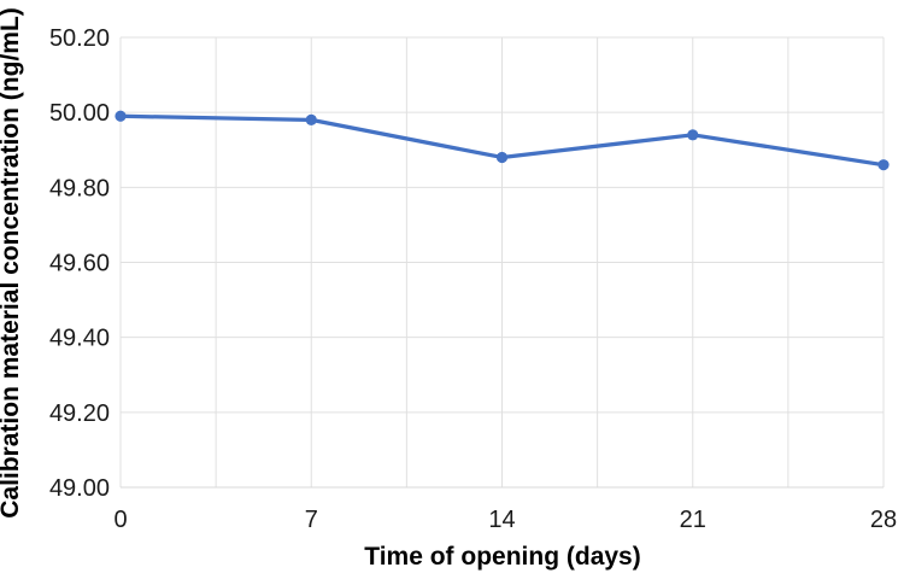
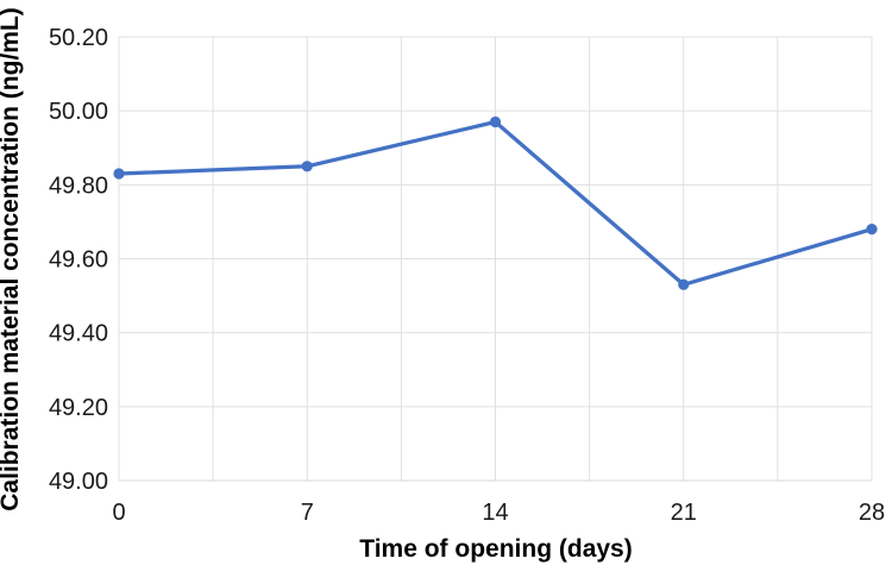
0: 49.99 -> 49.83
7: 49.98 -> 49.85
14: 49.88 -> 49.97
21: 49.94 -> 49.53
28: 49.86 -> 49.68
